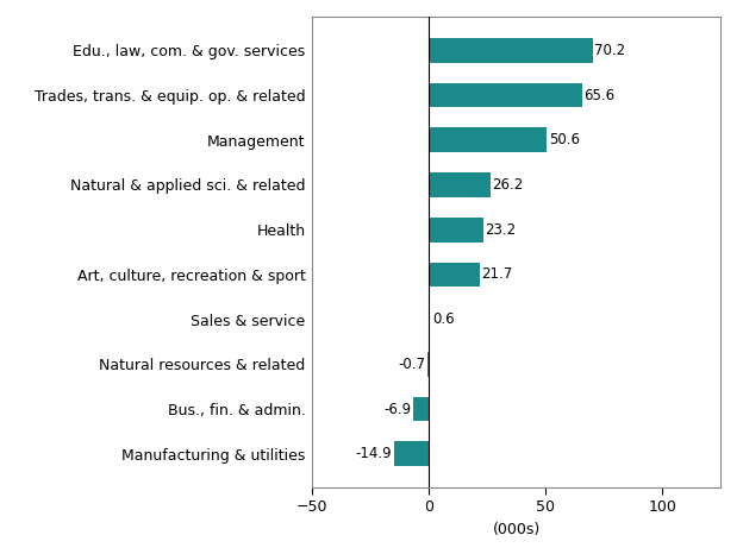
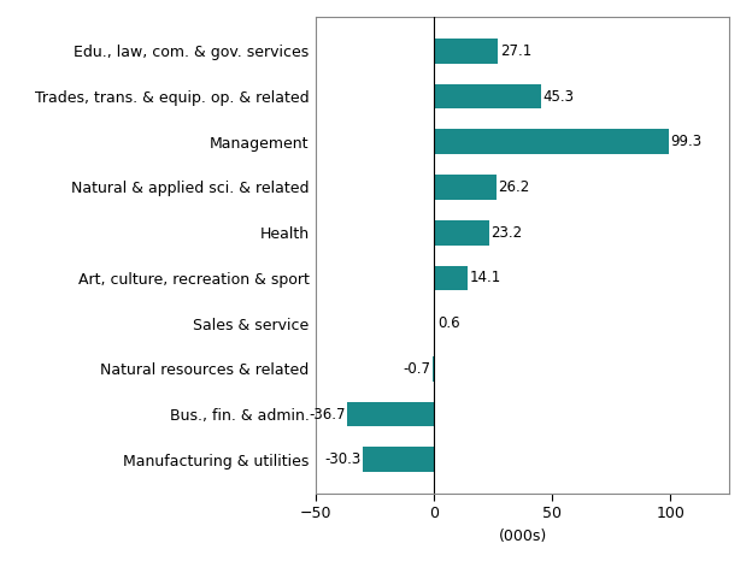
Edu., law, com. & gov. services: 70.2 -> 27.1
Trades, trans. & equip. op. & related: 65.6 -> 45.3
Management: 50.6 -> 99.3
Art, culture, recreation & sport: 21.7 -> 14.1
Bus., fin. & admin.: -6.9 -> -36.7
Manufacturing & utilities: -14.9 -> -30.3
